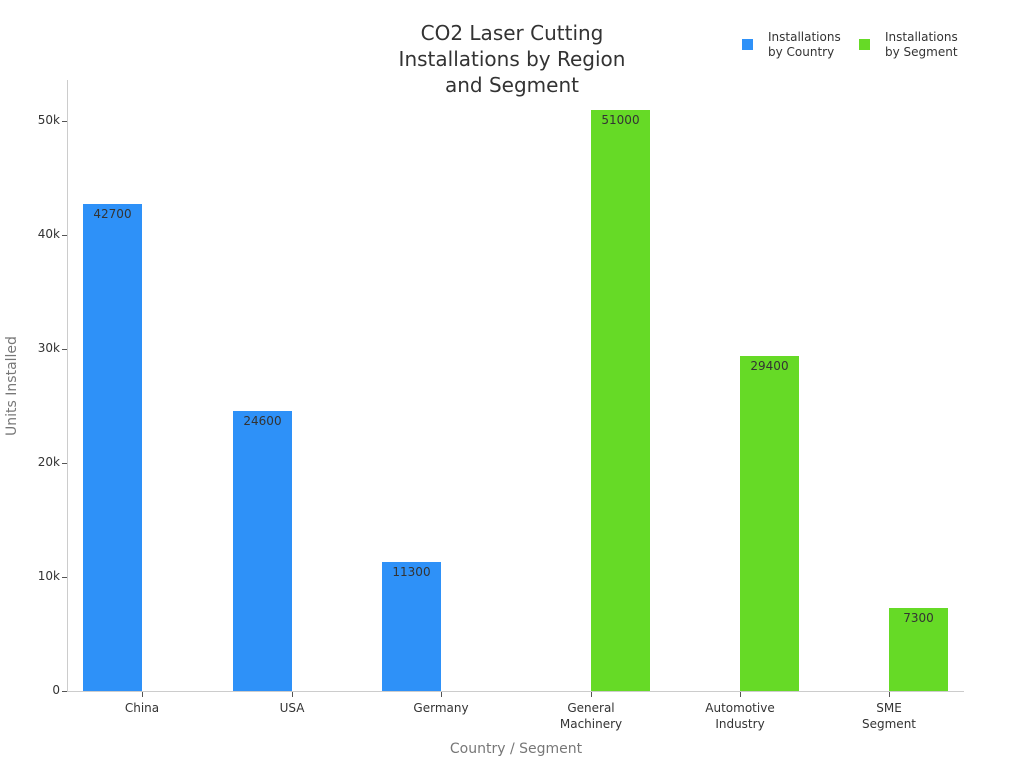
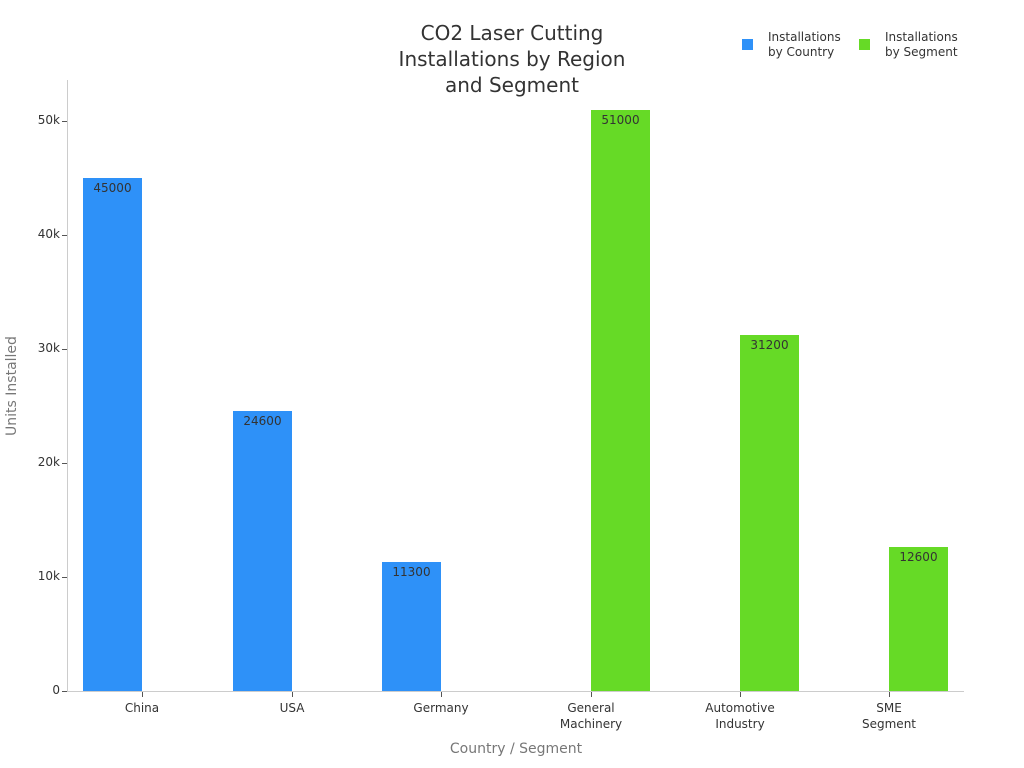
Installations by Country/China: 42700 -> 45000
Installations by Segment/Automotive Industry: 29400 -> 31200
Installations by Segment/SME Segment: 7300 -> 12600
